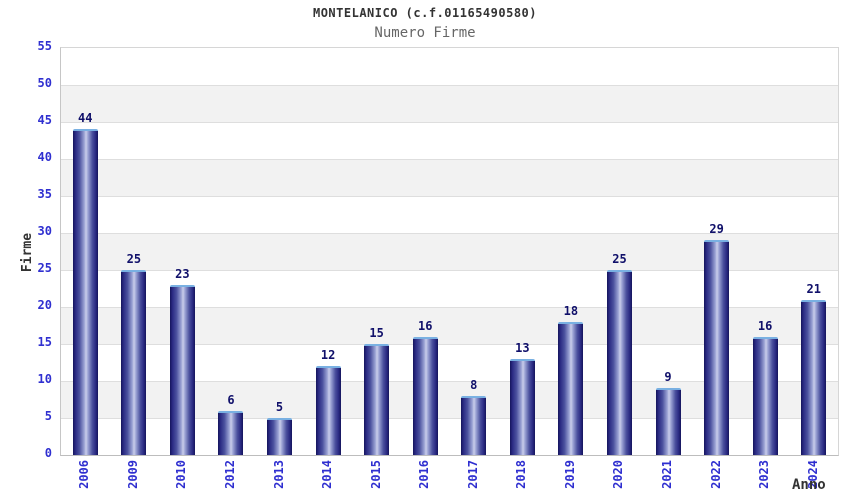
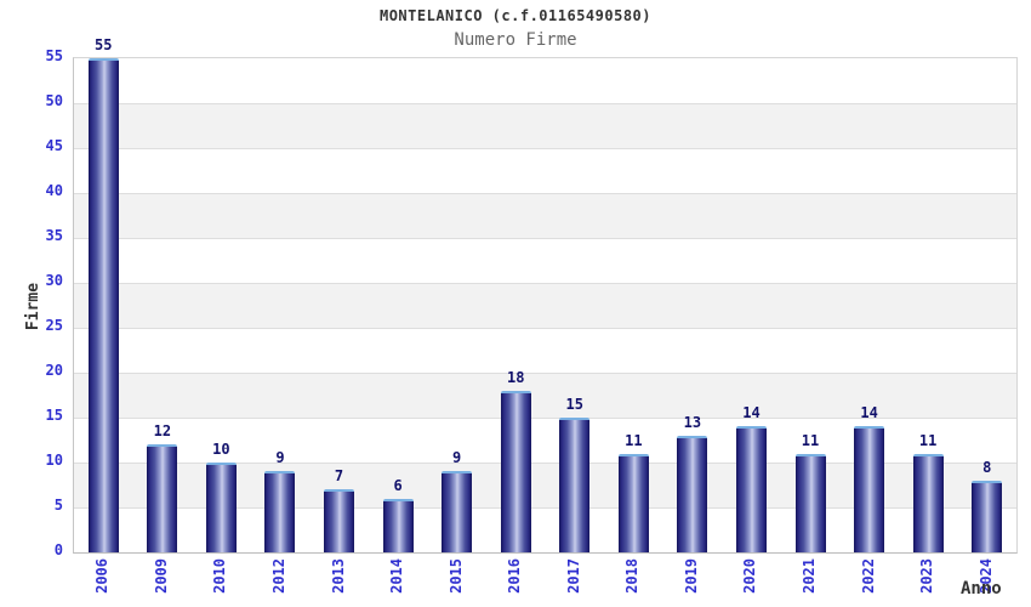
2006: 44 -> 55
2009: 25 -> 12
2010: 23 -> 10
2012: 6 -> 9
2013: 5 -> 7
2014: 12 -> 6
2015: 15 -> 9
2016: 16 -> 18
2017: 8 -> 15
2018: 13 -> 11
2019: 18 -> 13
2020: 25 -> 14
2021: 9 -> 11
2022: 29 -> 14
2023: 16 -> 11
2024: 21 -> 8
